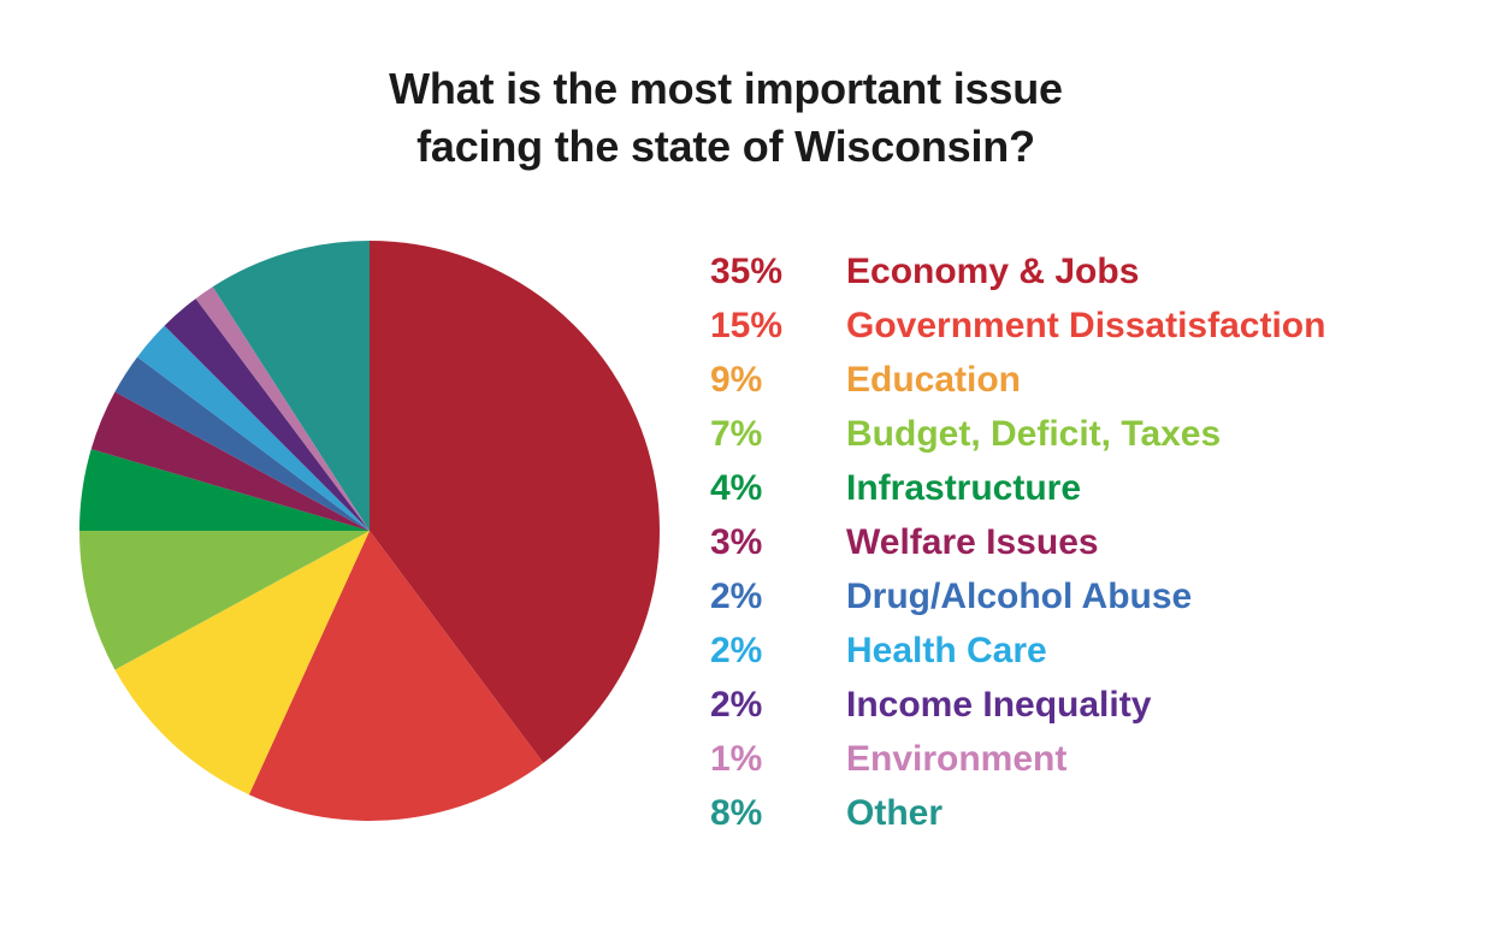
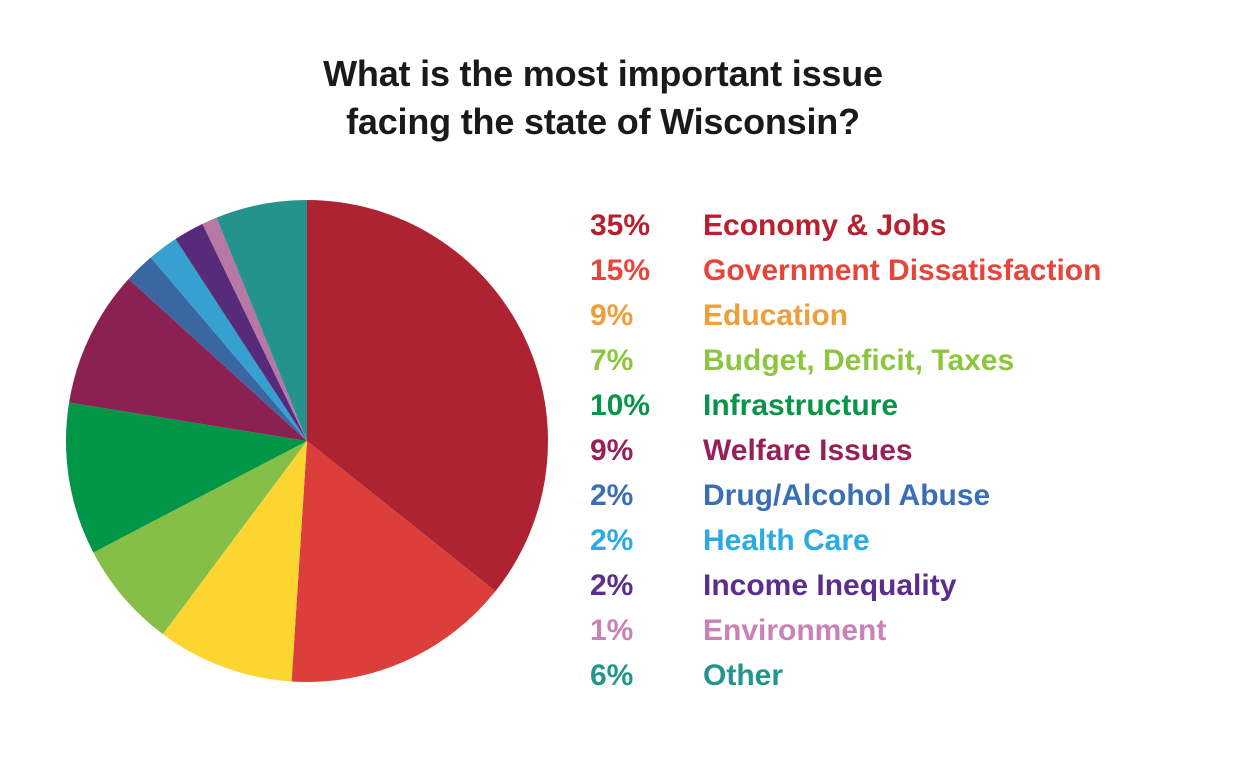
Infrastructure: 4% -> 10%
Welfare Issues: 3% -> 9%
Other: 8% -> 6%
